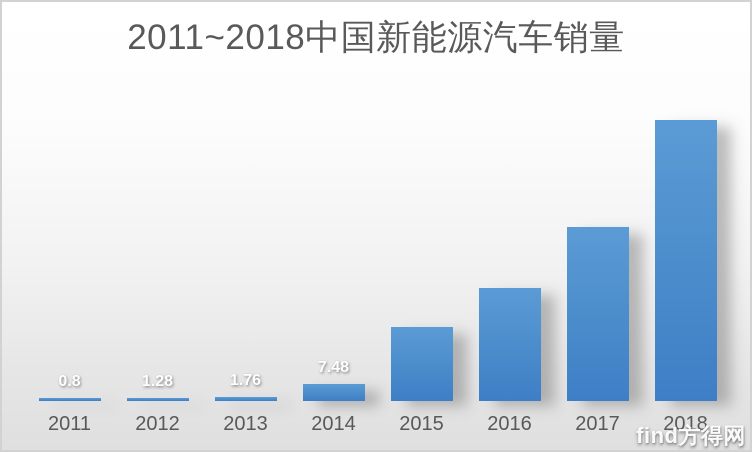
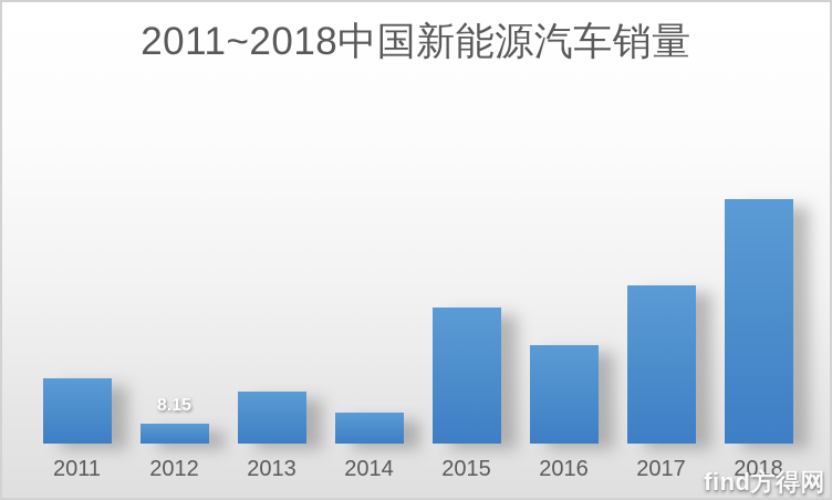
2011: 0.8 -> 26.3
2012: 1.28 -> 8.15
2013: 1.76 -> 21.14
2014: 7.48 -> 12.37
2015: 33.11 -> 54.82
2016: 50.7 -> 39.8
2017: 77.7 -> 63.7
2018: 125.6 -> 98.8
